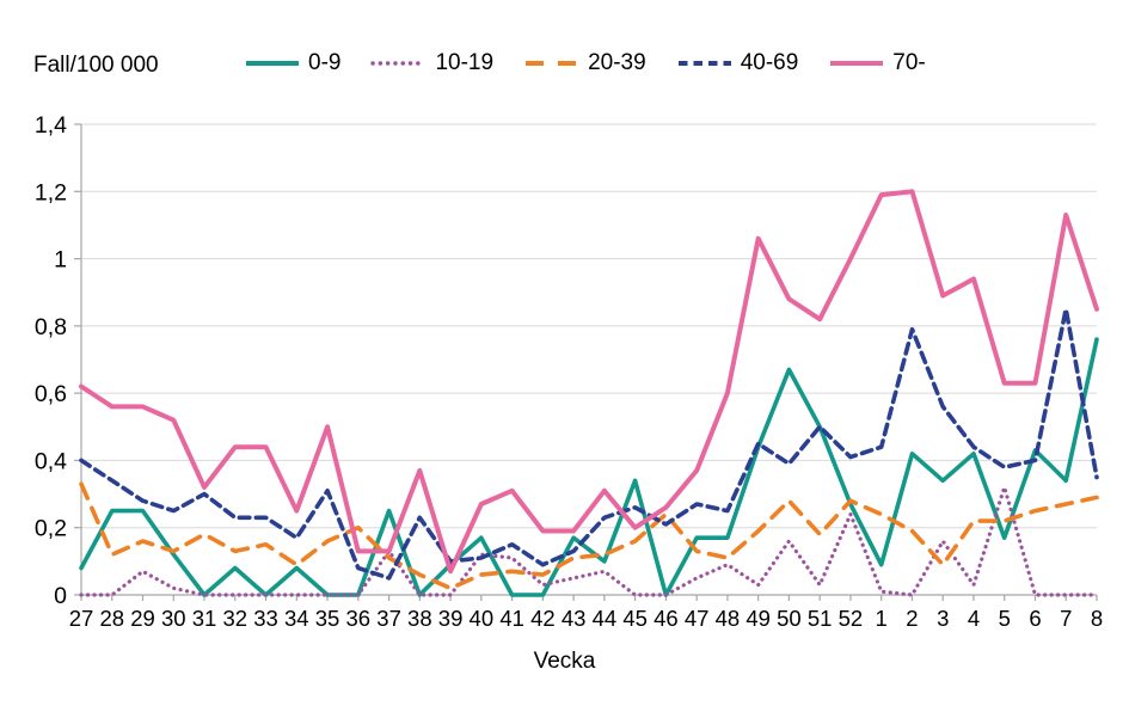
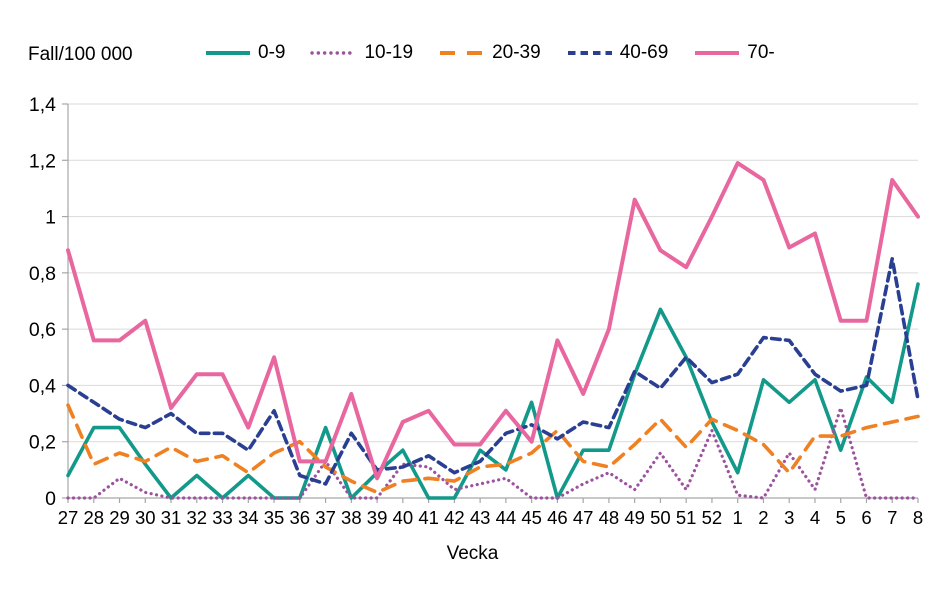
70-/27: 0,62 -> 0,88
70-/30: 0,52 -> 0,63
70-/46: 0,26 -> 0,56
40-69/2: 0,79 -> 0,57
70-/2: 1,20 -> 1,13
70-/8: 0,85 -> 1,00
